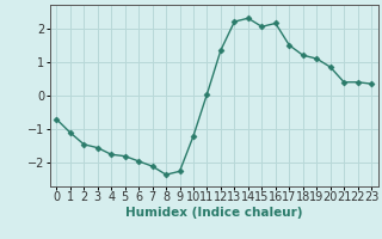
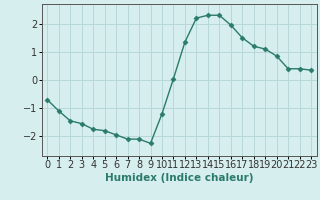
8: -2.35 -> -2.10
15: 2.05 -> 2.30
16: 2.15 -> 1.95
